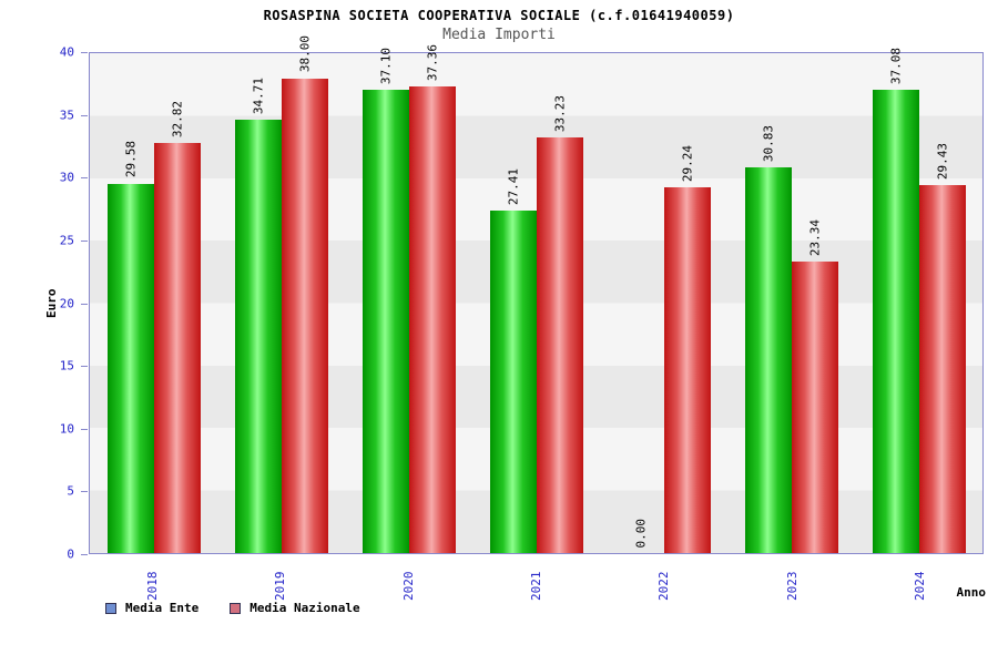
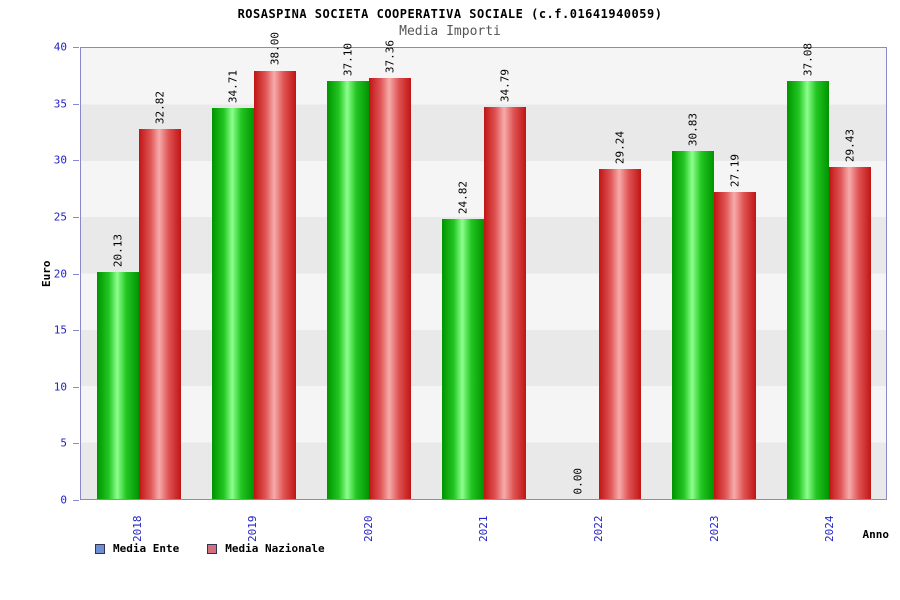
Media Ente/2018: 29.58 -> 20.13
Media Ente/2021: 27.41 -> 24.82
Media Nazionale/2021: 33.23 -> 34.79
Media Nazionale/2023: 23.34 -> 27.19
